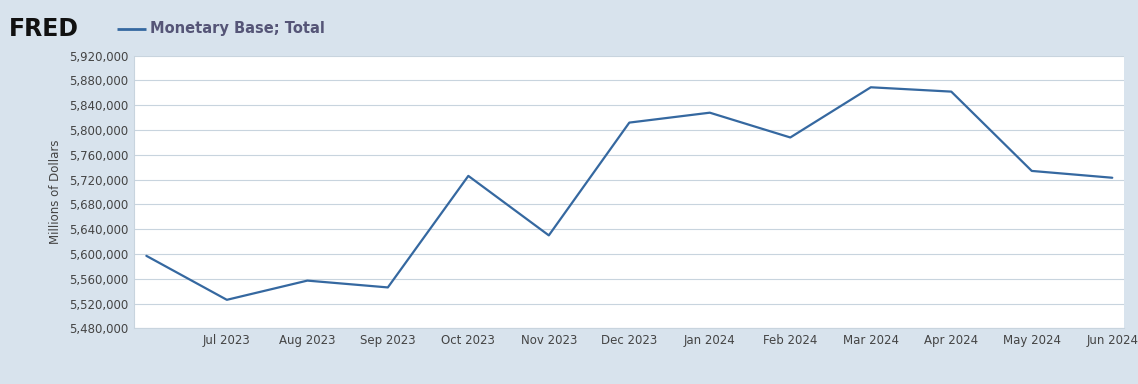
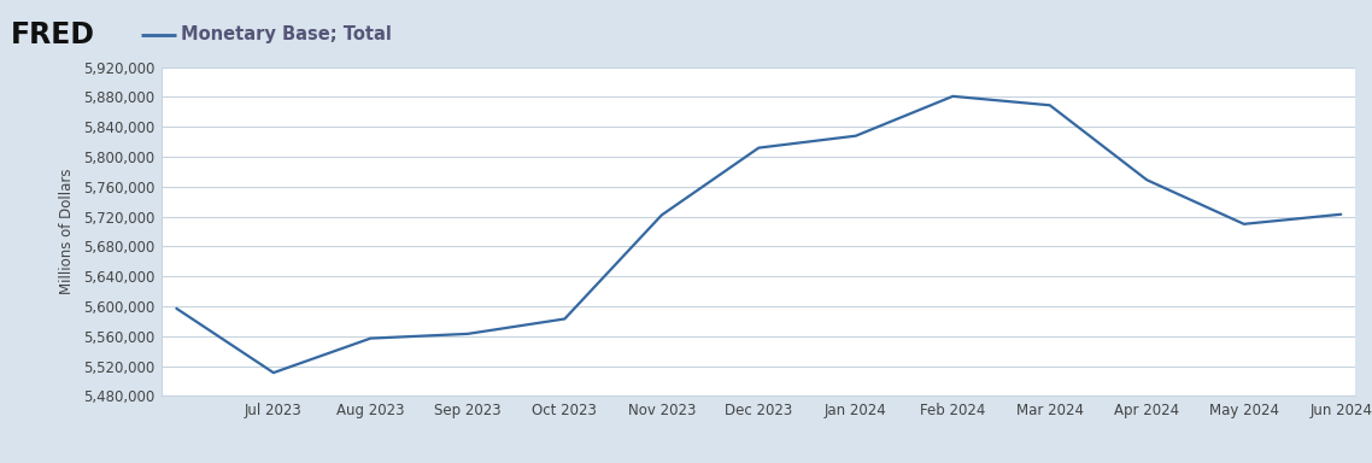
Jul 2023: 5,526,000 -> 5,511,000
Sep 2023: 5,546,000 -> 5,563,000
Oct 2023: 5,726,000 -> 5,583,000
Nov 2023: 5,630,000 -> 5,722,000
Feb 2024: 5,788,000 -> 5,881,000
Apr 2024: 5,862,000 -> 5,769,000
May 2024: 5,734,000 -> 5,710,000
